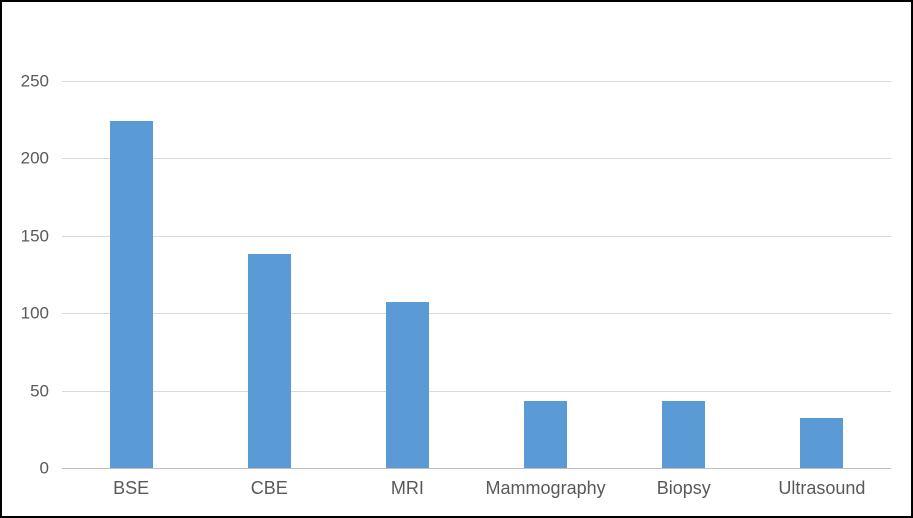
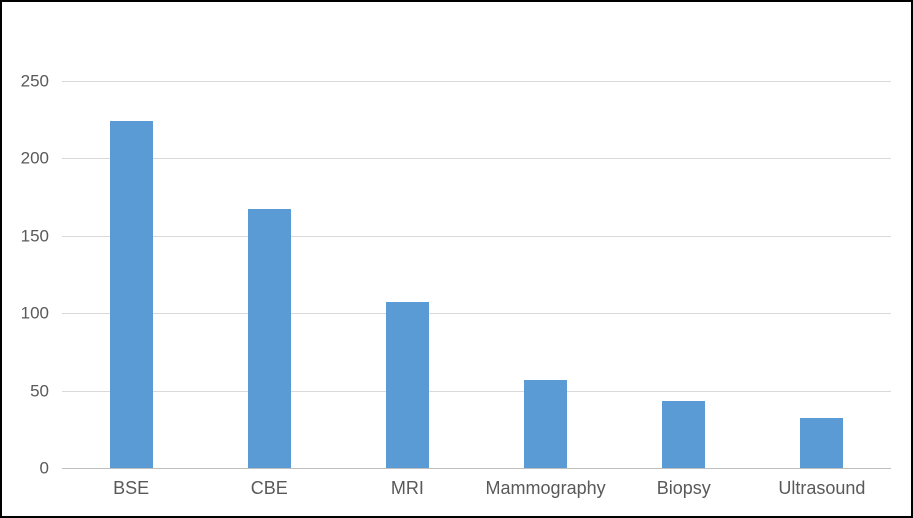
CBE: 138 -> 167
Mammography: 43 -> 57
